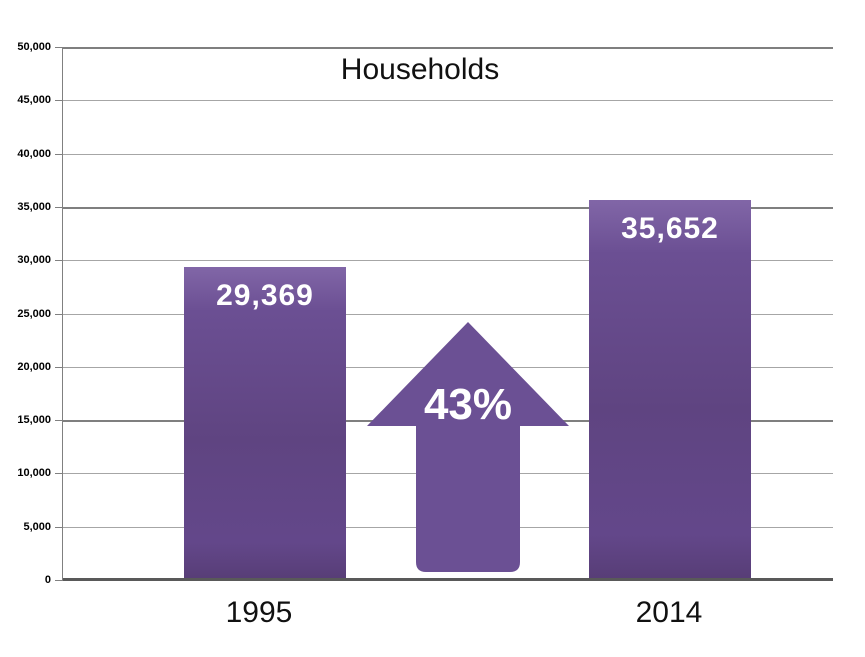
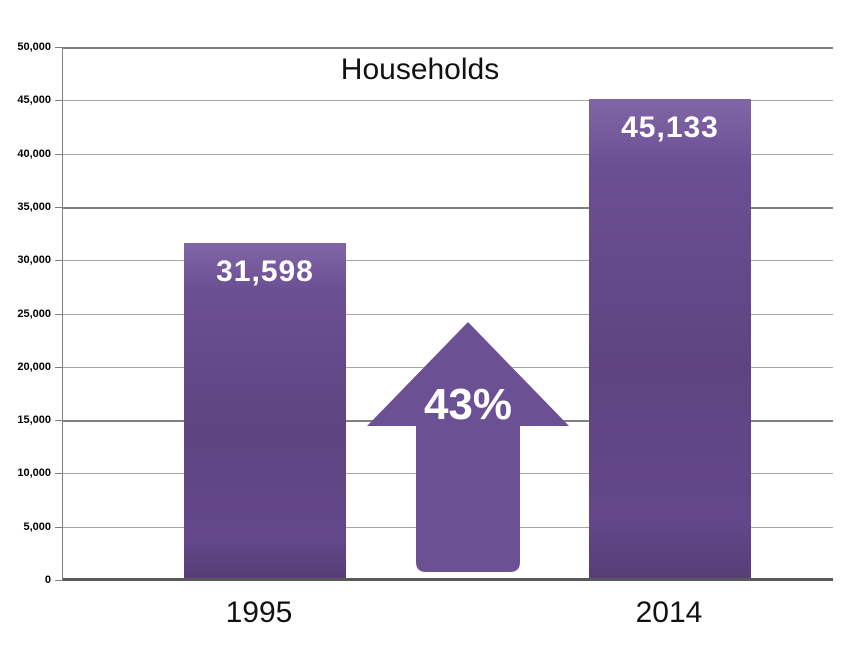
1995: 29,369 -> 31,598
2014: 35,652 -> 45,133
